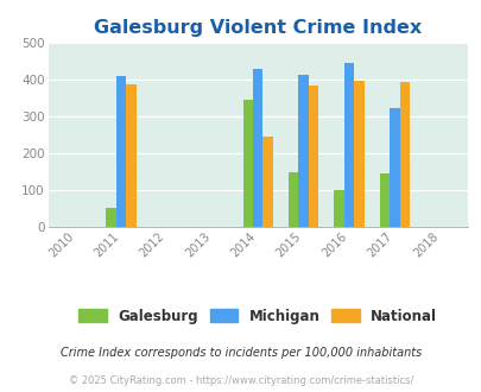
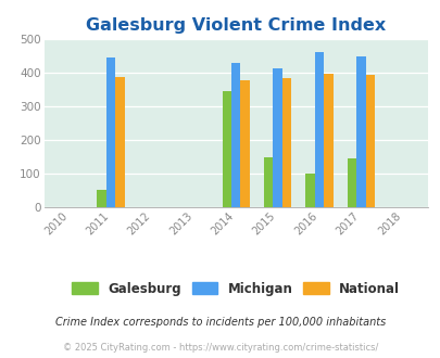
Michigan/2011: 410 -> 445
National/2014: 245 -> 378
Michigan/2016: 445 -> 462
Michigan/2017: 325 -> 450
